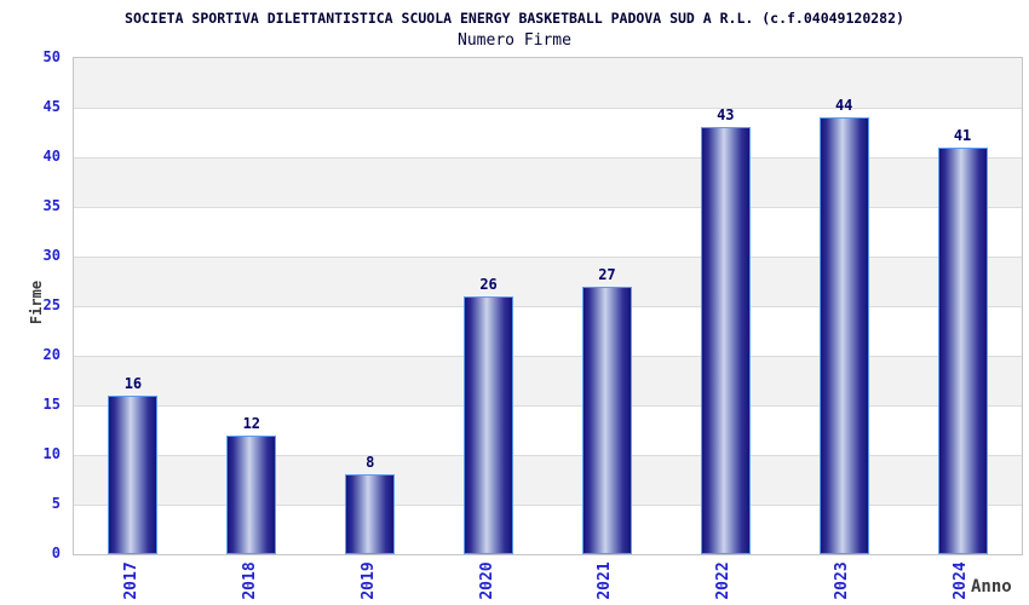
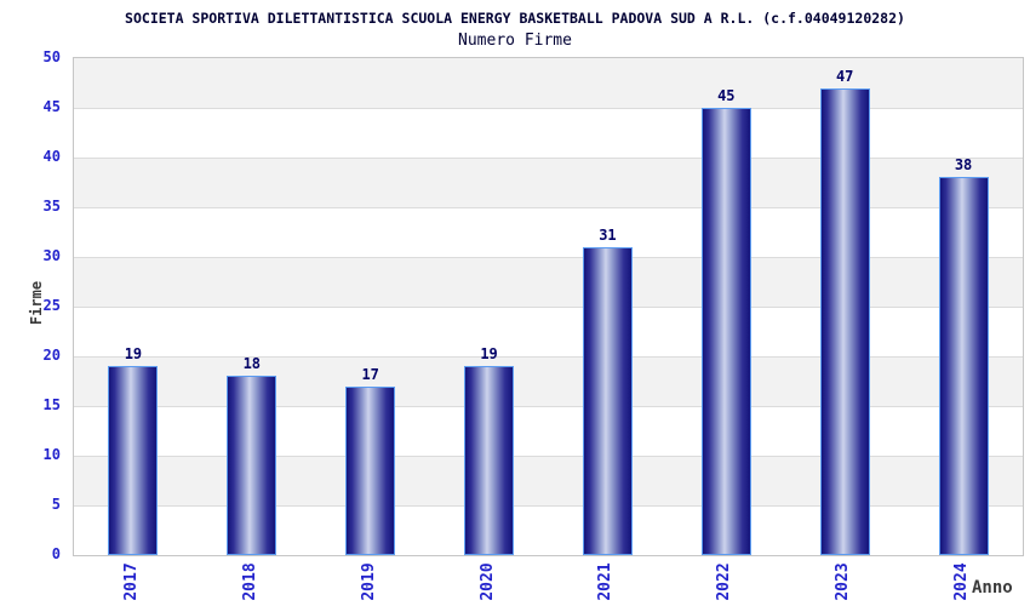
2017: 16 -> 19
2018: 12 -> 18
2019: 8 -> 17
2020: 26 -> 19
2021: 27 -> 31
2022: 43 -> 45
2023: 44 -> 47
2024: 41 -> 38
